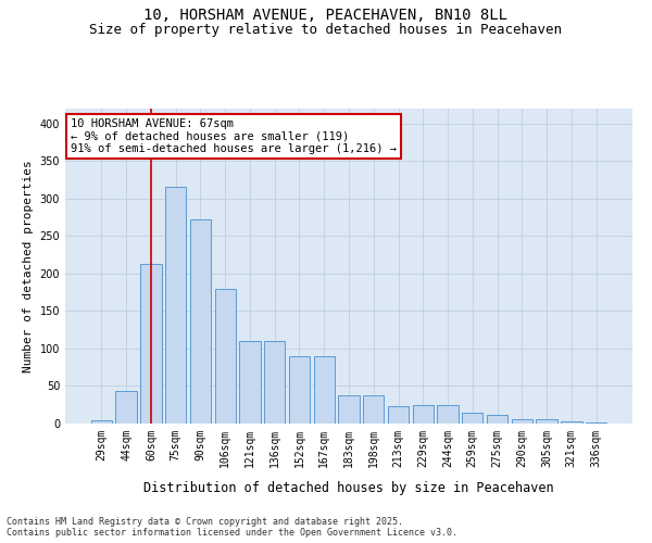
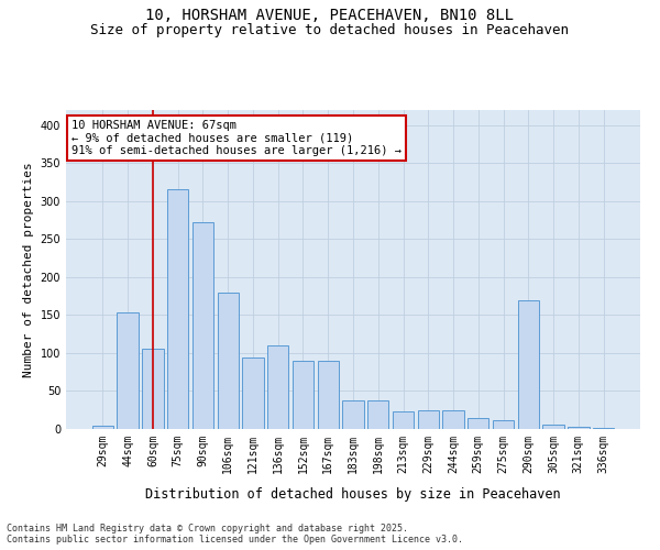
44sqm: 44 -> 154
60sqm: 213 -> 106
121sqm: 110 -> 94
290sqm: 6 -> 170
